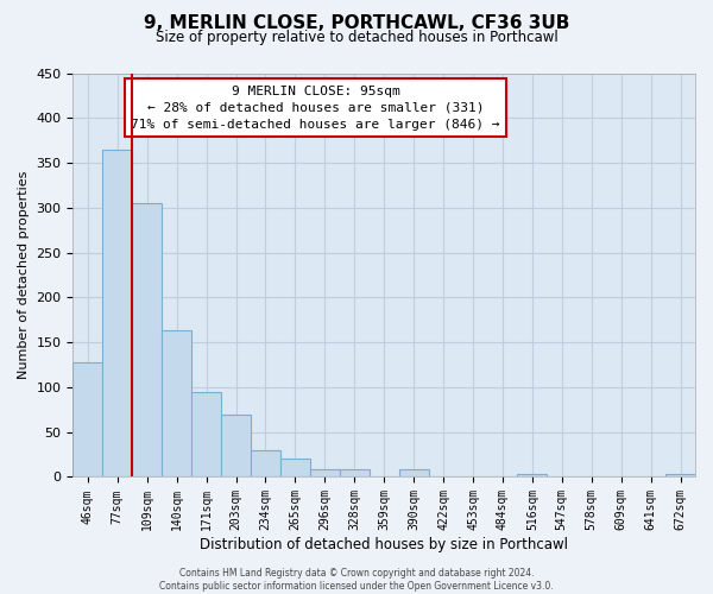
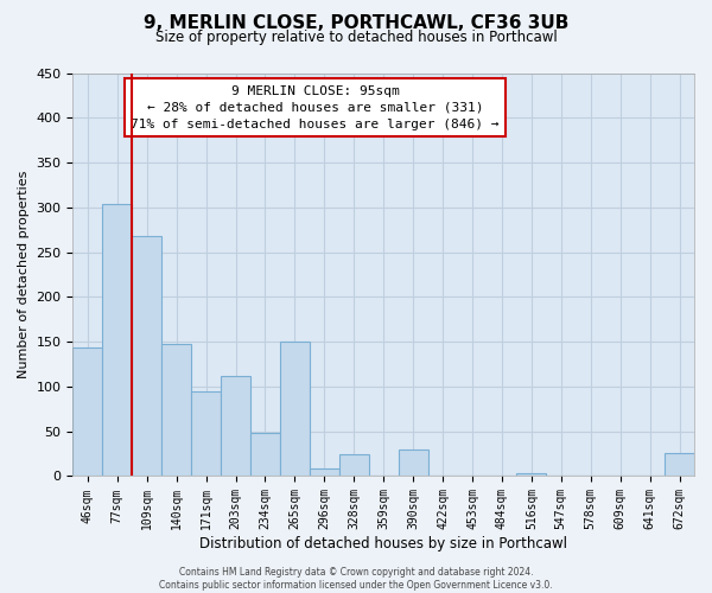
46sqm: 128 -> 144
77sqm: 365 -> 304
109sqm: 305 -> 268
140sqm: 163 -> 148
203sqm: 70 -> 112
234sqm: 30 -> 48
265sqm: 20 -> 150
328sqm: 8 -> 24
390sqm: 8 -> 30
672sqm: 3 -> 26
